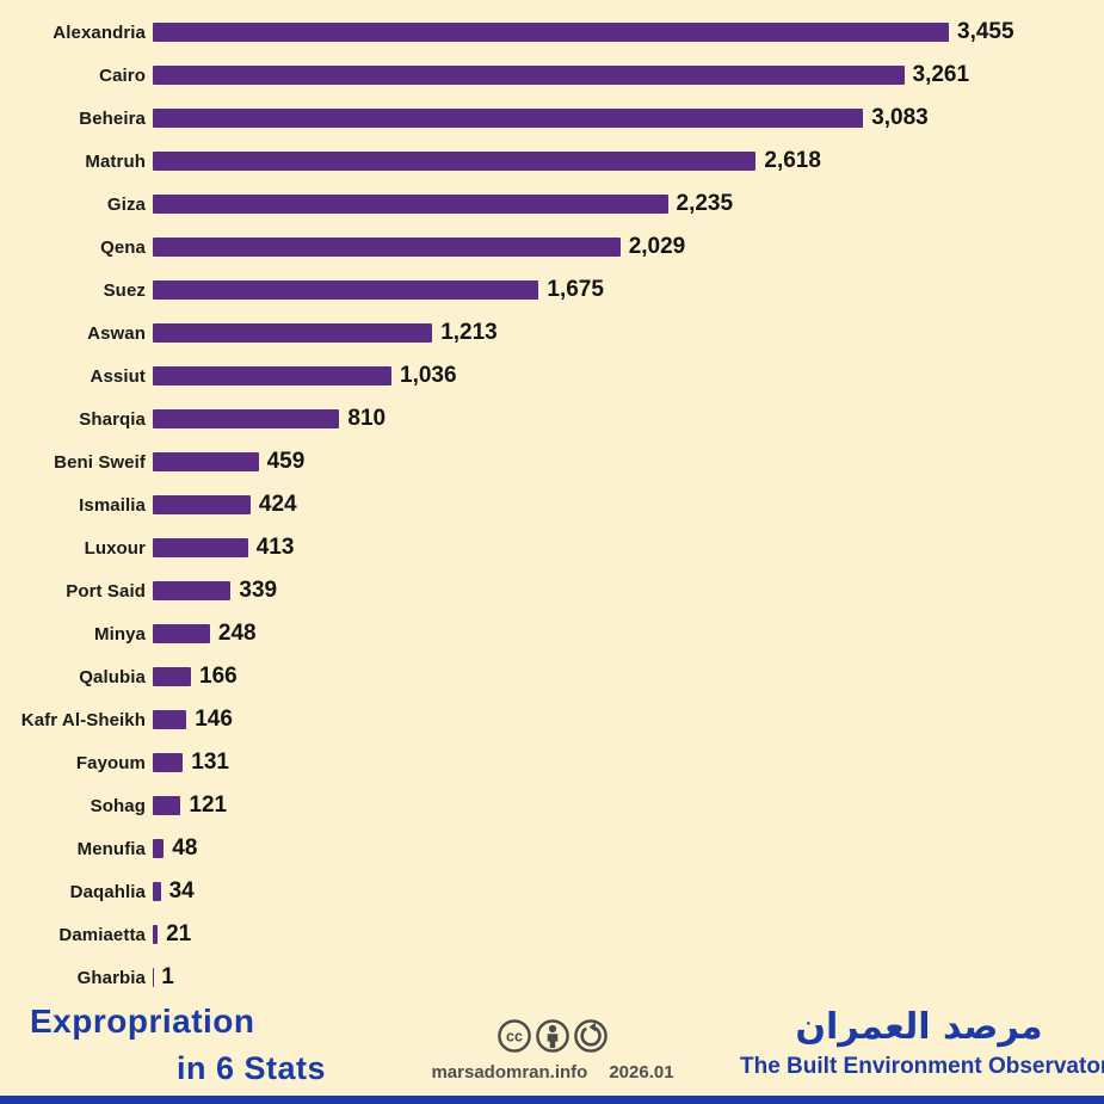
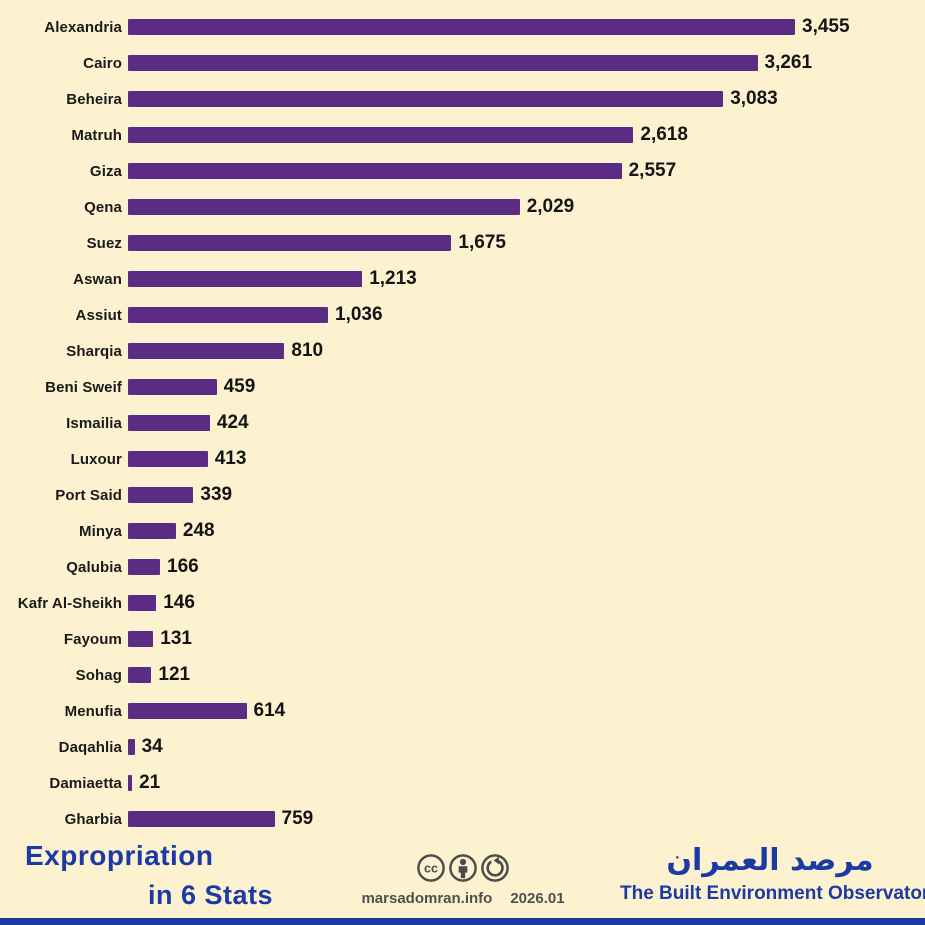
Giza: 2,235 -> 2,557
Menufia: 48 -> 614
Gharbia: 1 -> 759
